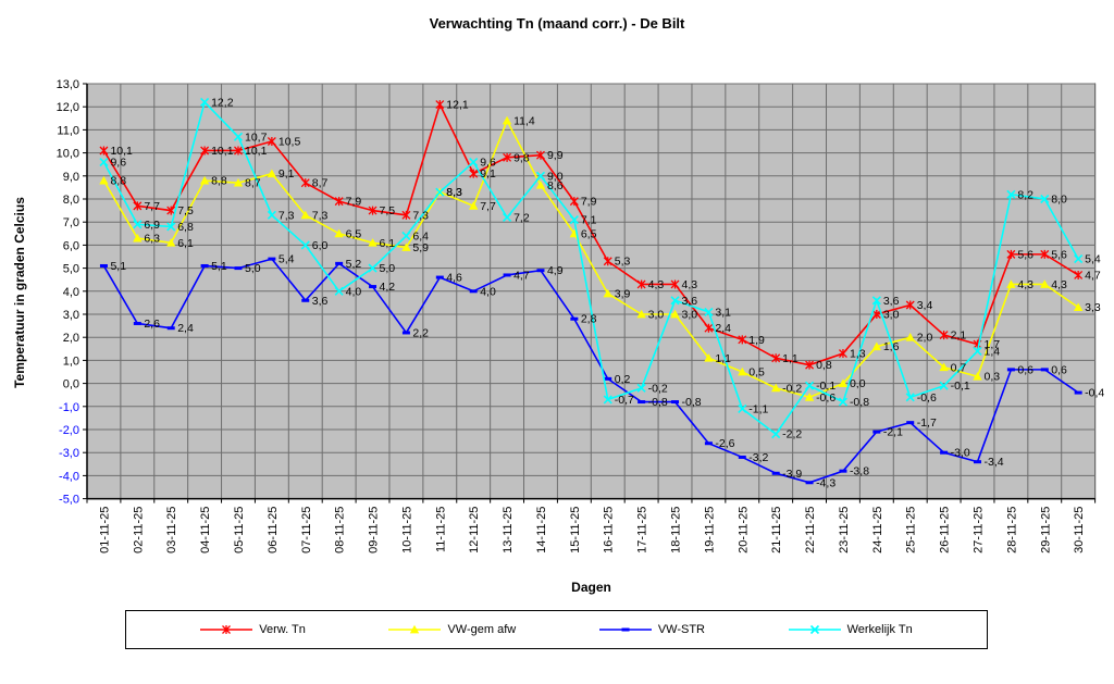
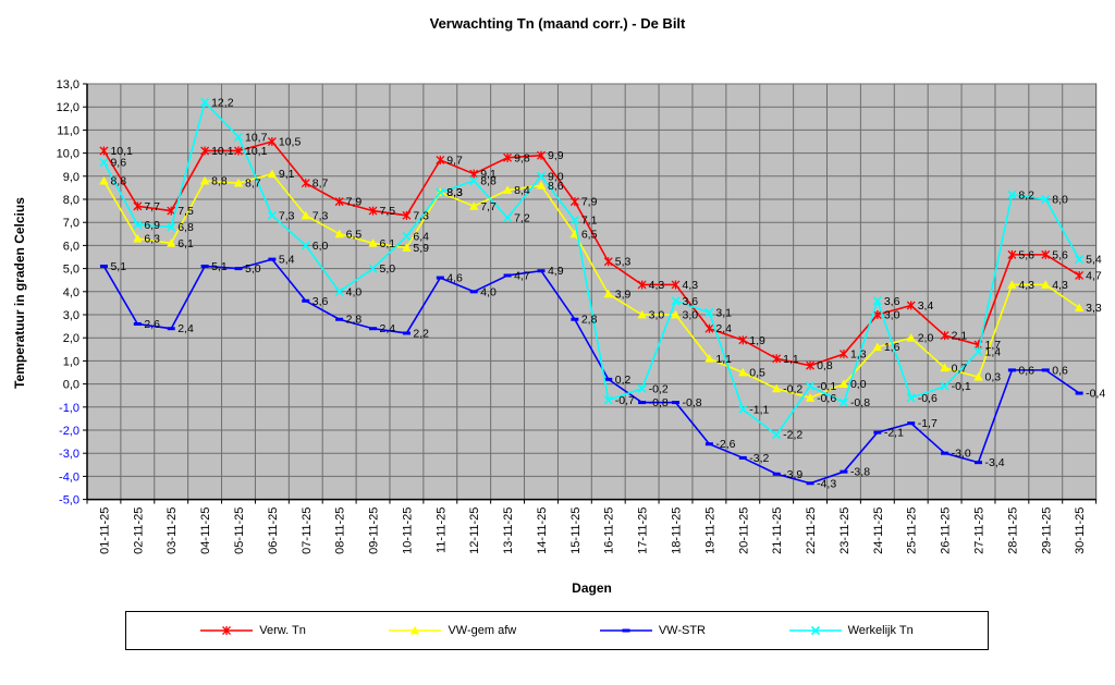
VW-STR/08-11-25: 5,2 -> 2,8
VW-STR/09-11-25: 4,2 -> 2,4
Verw. Tn/11-11-25: 12,1 -> 9,7
Werkelijk Tn/12-11-25: 9,6 -> 8,8
VW-gem afw/13-11-25: 11,4 -> 8,4
